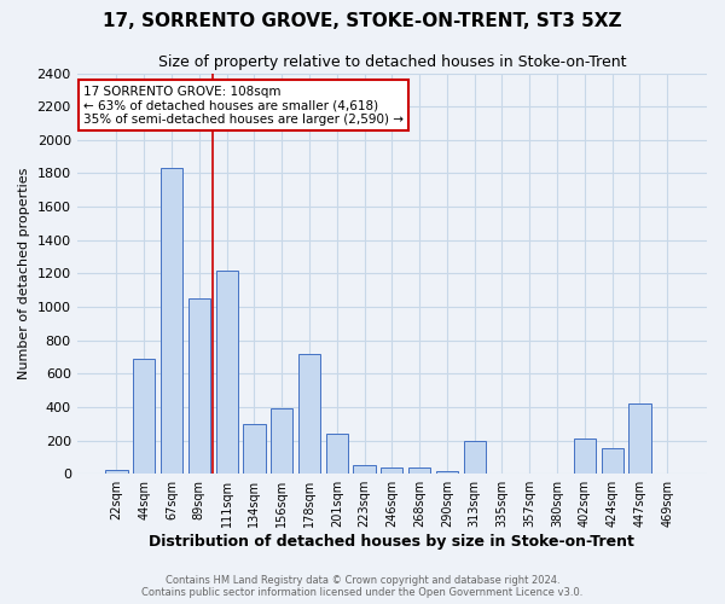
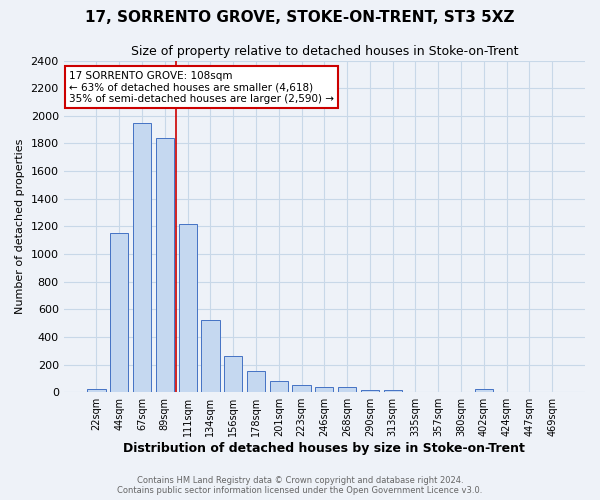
44sqm: 690 -> 1160
67sqm: 1830 -> 1950
89sqm: 1050 -> 1840
134sqm: 300 -> 520
156sqm: 390 -> 260
178sqm: 720 -> 150
201sqm: 240 -> 80
313sqm: 200 -> 10
402sqm: 210 -> 20
424sqm: 150 -> 0
447sqm: 420 -> 0
